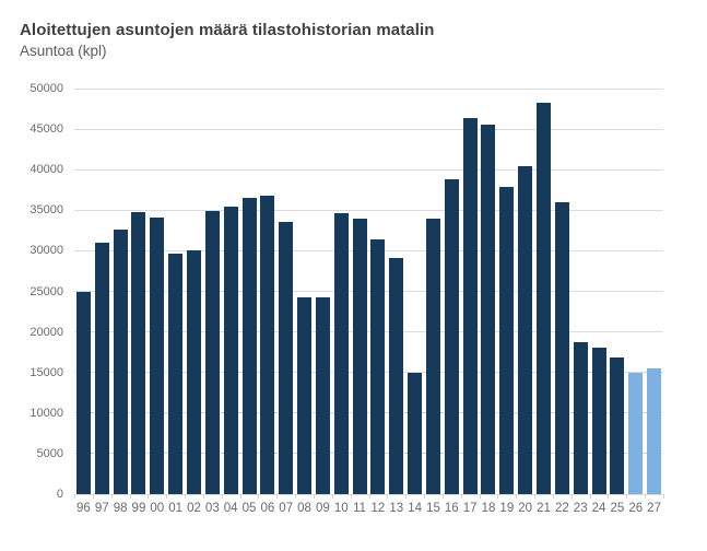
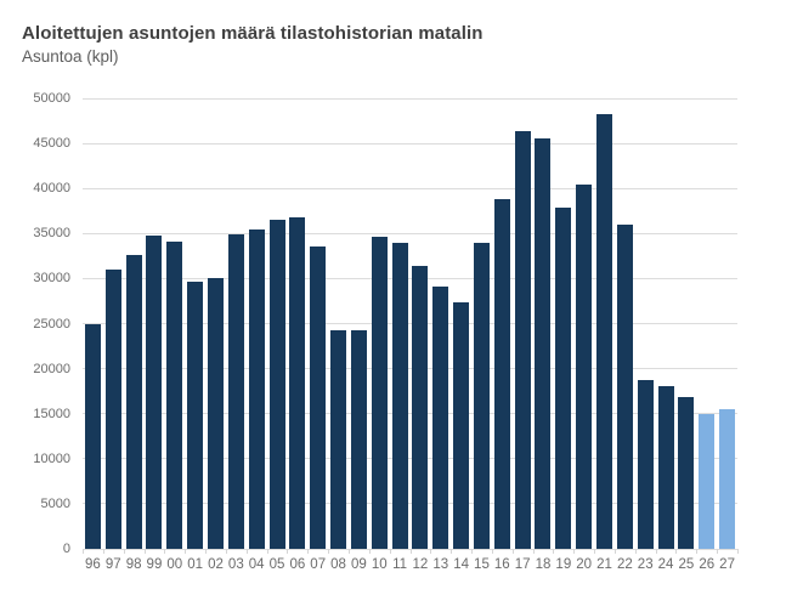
14: 15000 -> 27000
